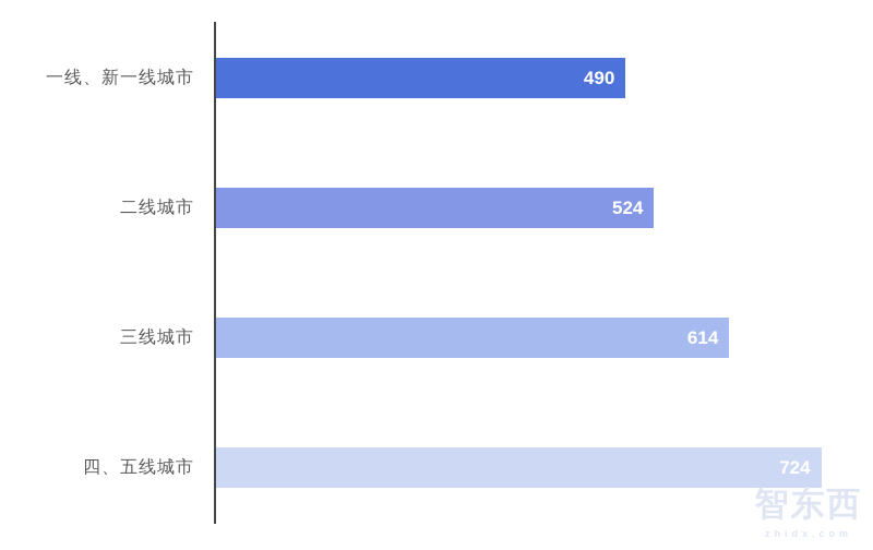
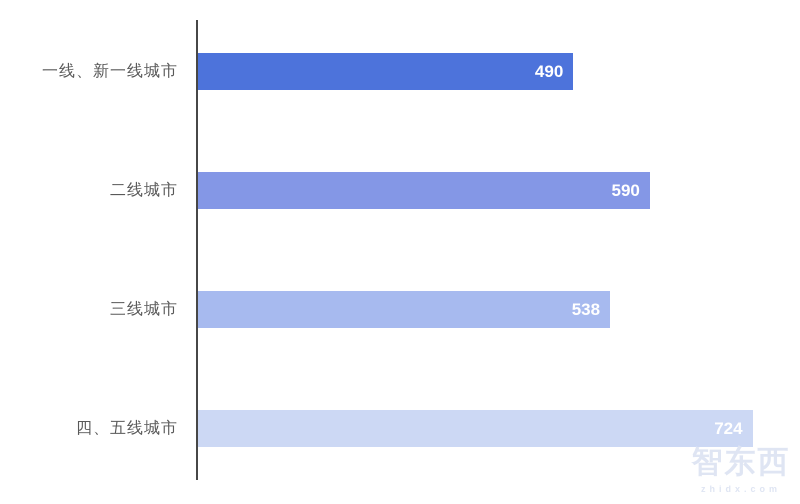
二线城市: 524 -> 590
三线城市: 614 -> 538
